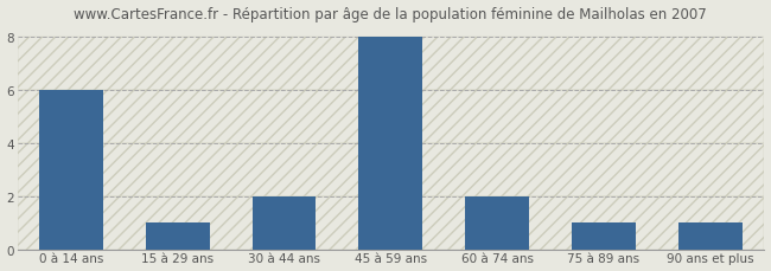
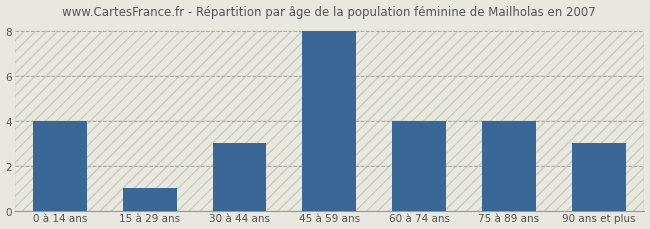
0 à 14 ans: 6 -> 4
30 à 44 ans: 2 -> 3
60 à 74 ans: 2 -> 4
75 à 89 ans: 1 -> 4
90 ans et plus: 1 -> 3
